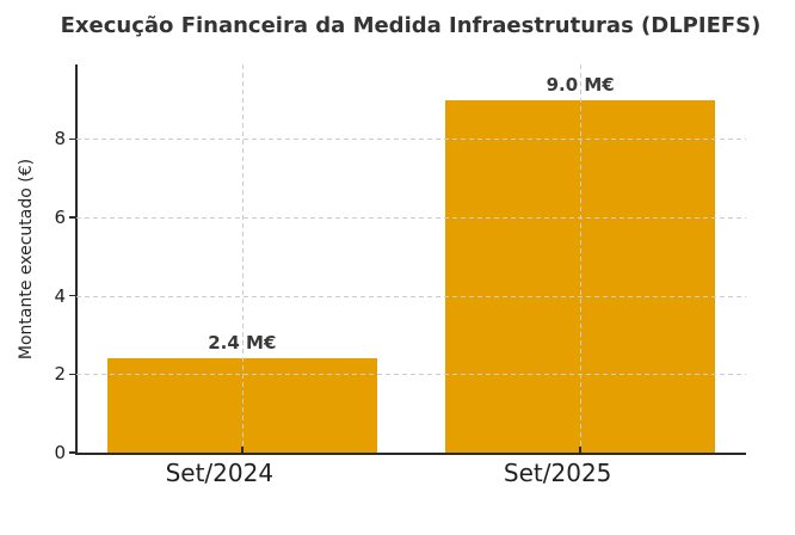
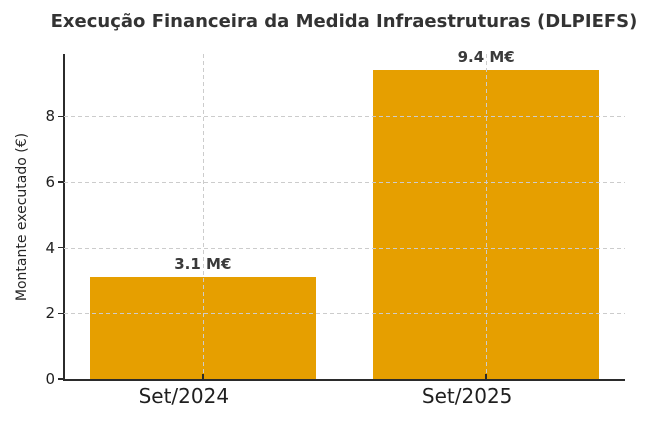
Set/2024: 2.4 -> 3.1
Set/2025: 9.0 -> 9.4
